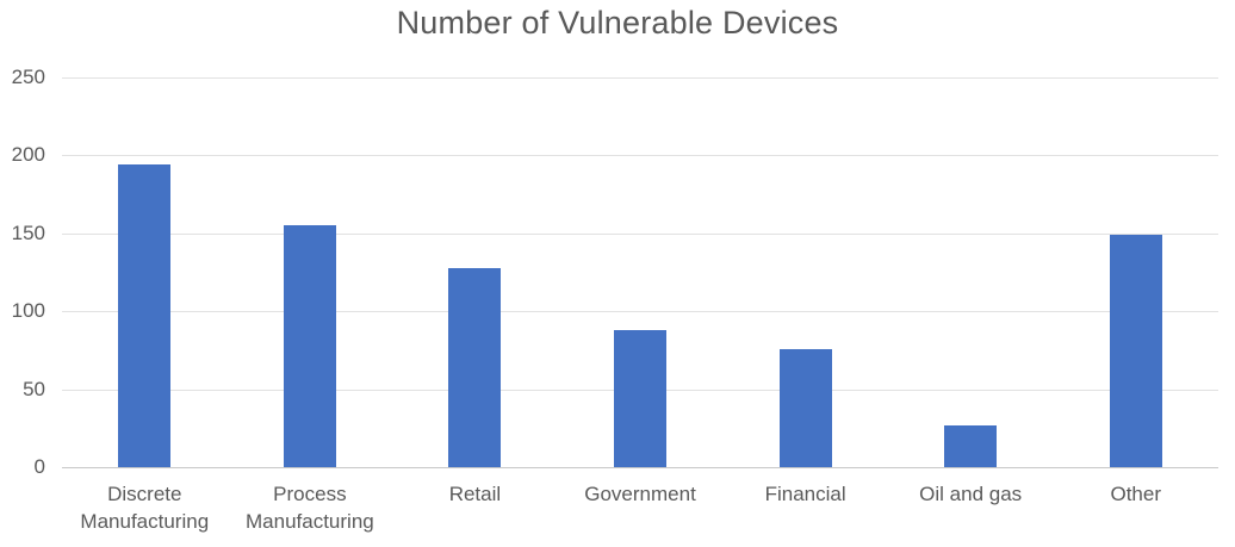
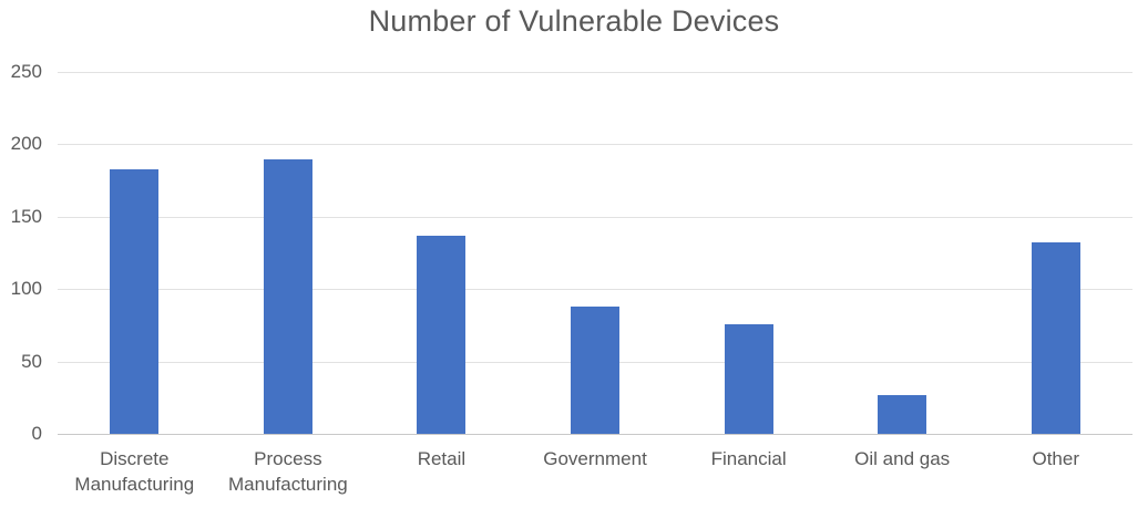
Discrete Manufacturing: 194 -> 183
Process Manufacturing: 155 -> 190
Retail: 128 -> 137
Other: 149 -> 132
